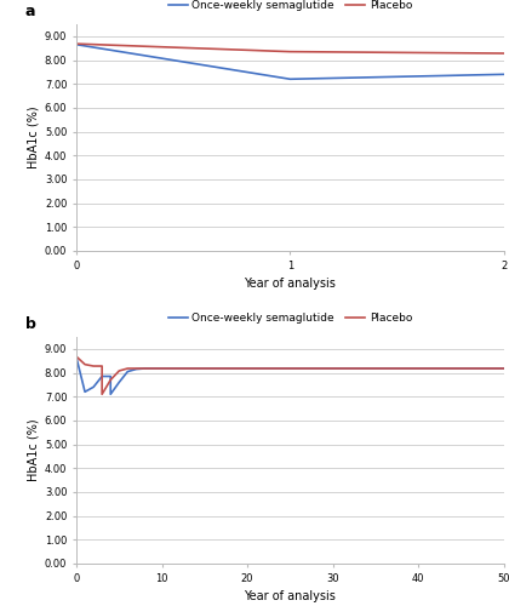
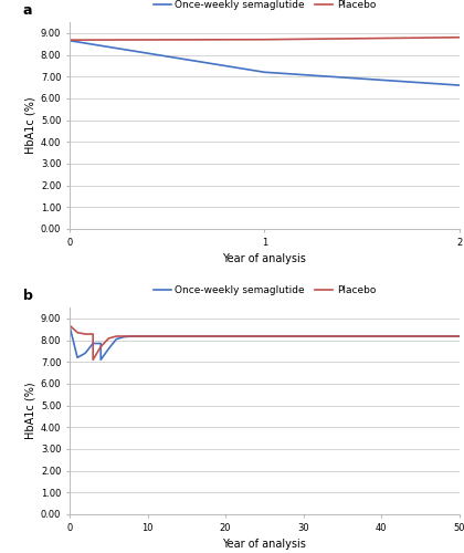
Placebo/1: 8.3 -> 8.7
Once-weekly semaglutide/2: 7.4 -> 6.6
Placebo/2: 8.3 -> 8.8
